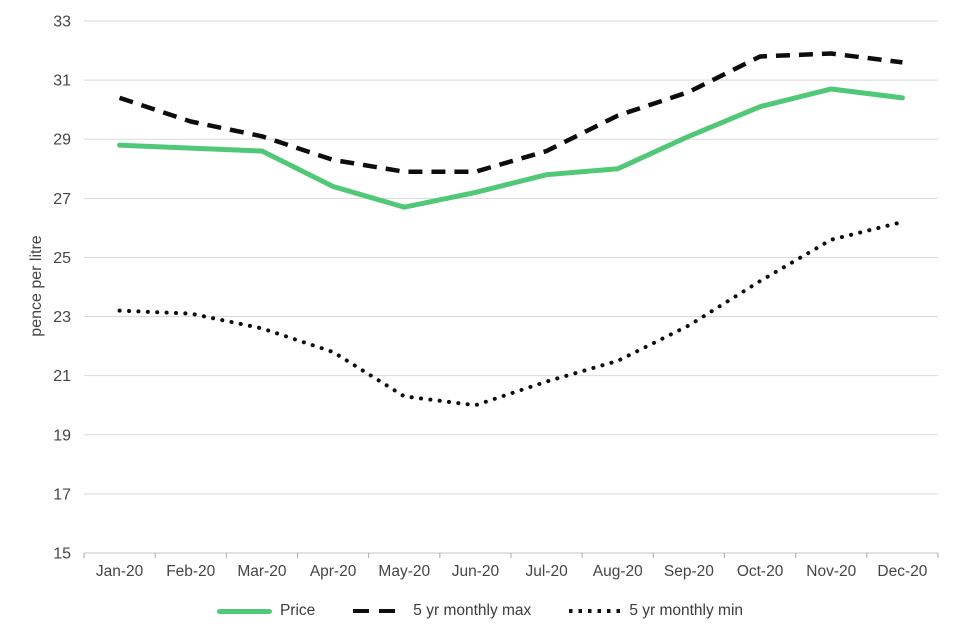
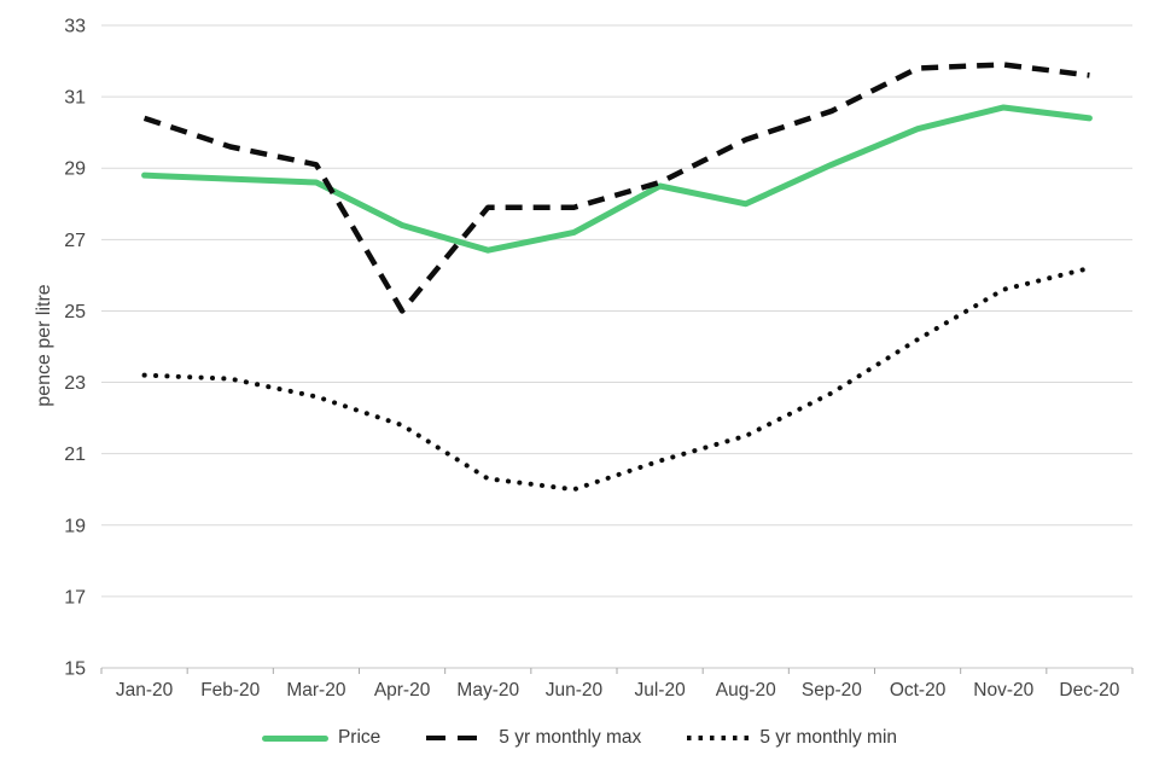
5 yr monthly max/Apr-20: 28.3 -> 25.0
Price/Jul-20: 27.8 -> 28.5
